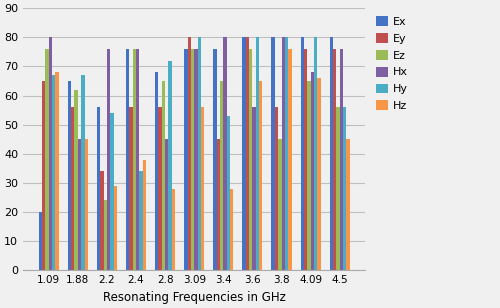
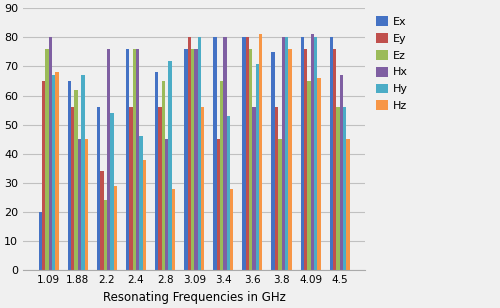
Hy/2.4: 34 -> 46
Ex/3.4: 76 -> 80
Hy/3.6: 80 -> 71
Hz/3.6: 65 -> 81
Ex/3.8: 80 -> 75
Hx/4.09: 68 -> 81
Hx/4.5: 76 -> 67
